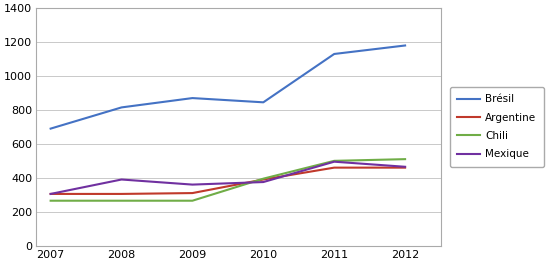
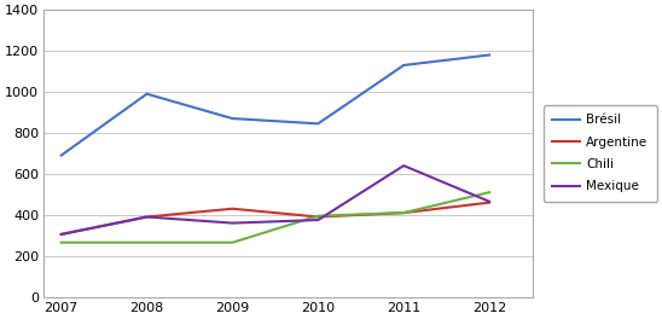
Brésil/2008: 820 -> 990
Argentine/2008: 300 -> 390
Argentine/2009: 310 -> 430
Argentine/2011: 460 -> 410
Chili/2011: 500 -> 410
Mexique/2011: 500 -> 640
